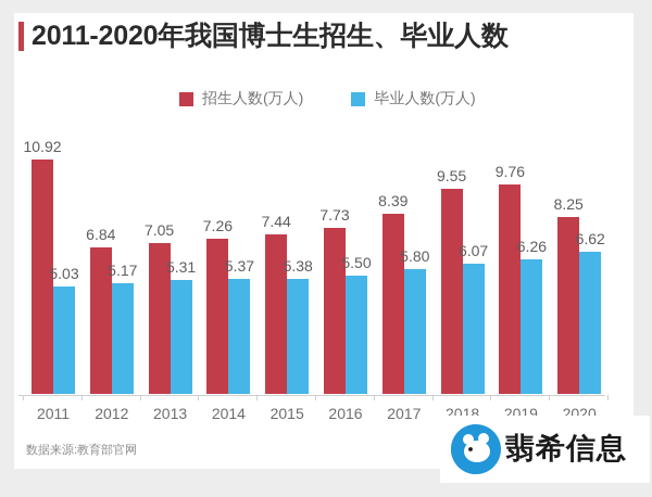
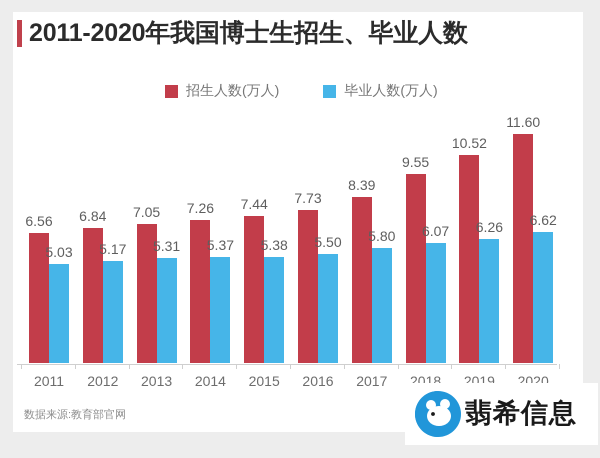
招生人数(万人)/2011: 10.92 -> 6.56
招生人数(万人)/2019: 9.76 -> 10.52
招生人数(万人)/2020: 8.25 -> 11.60
